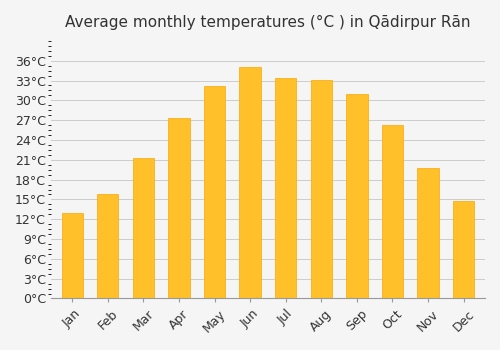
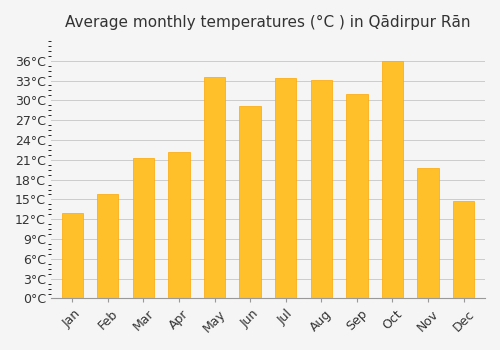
Apr: 27.3°C -> 22.2°C
May: 32.2°C -> 33.6°C
Jun: 35.1°C -> 29.2°C
Oct: 26.2°C -> 36.0°C
